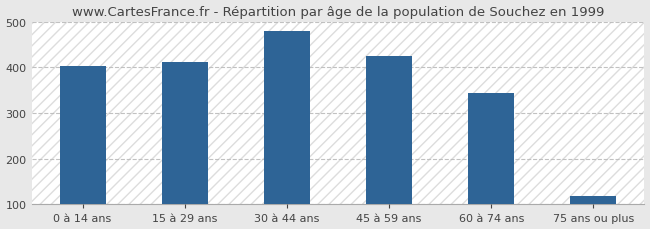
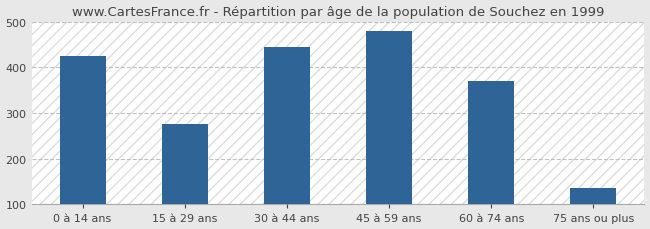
0 à 14 ans: 403 -> 425
15 à 29 ans: 412 -> 275
30 à 44 ans: 480 -> 445
45 à 59 ans: 424 -> 480
60 à 74 ans: 344 -> 370
75 ans ou plus: 118 -> 135
